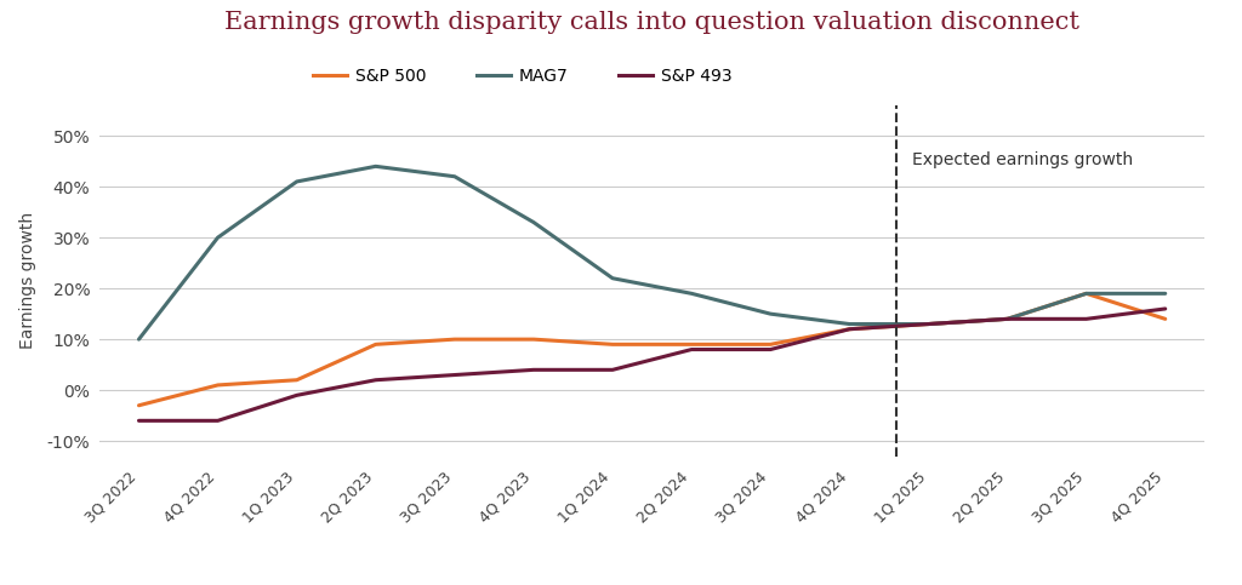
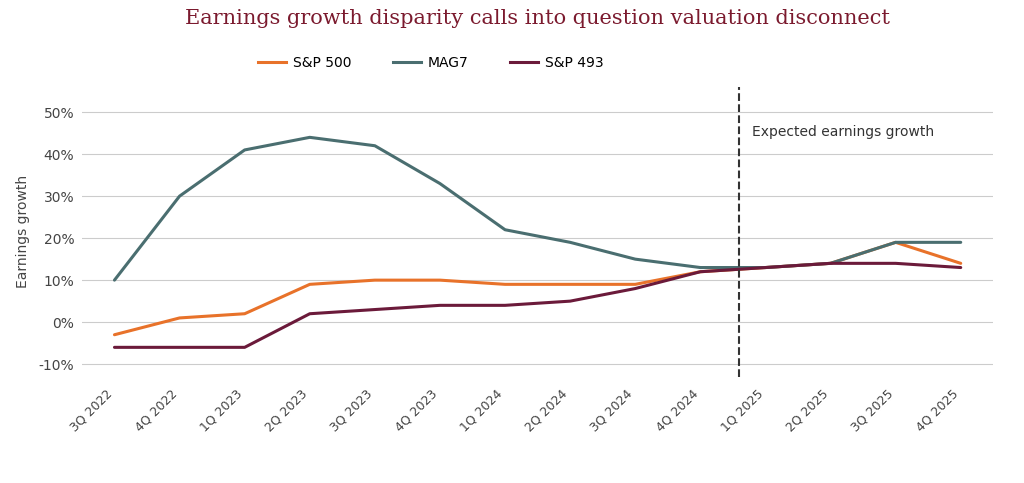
S&P 493/1Q 2023: -1% -> -6%
S&P 493/2Q 2024: 8% -> 5%
S&P 493/4Q 2025: 16% -> 13%
